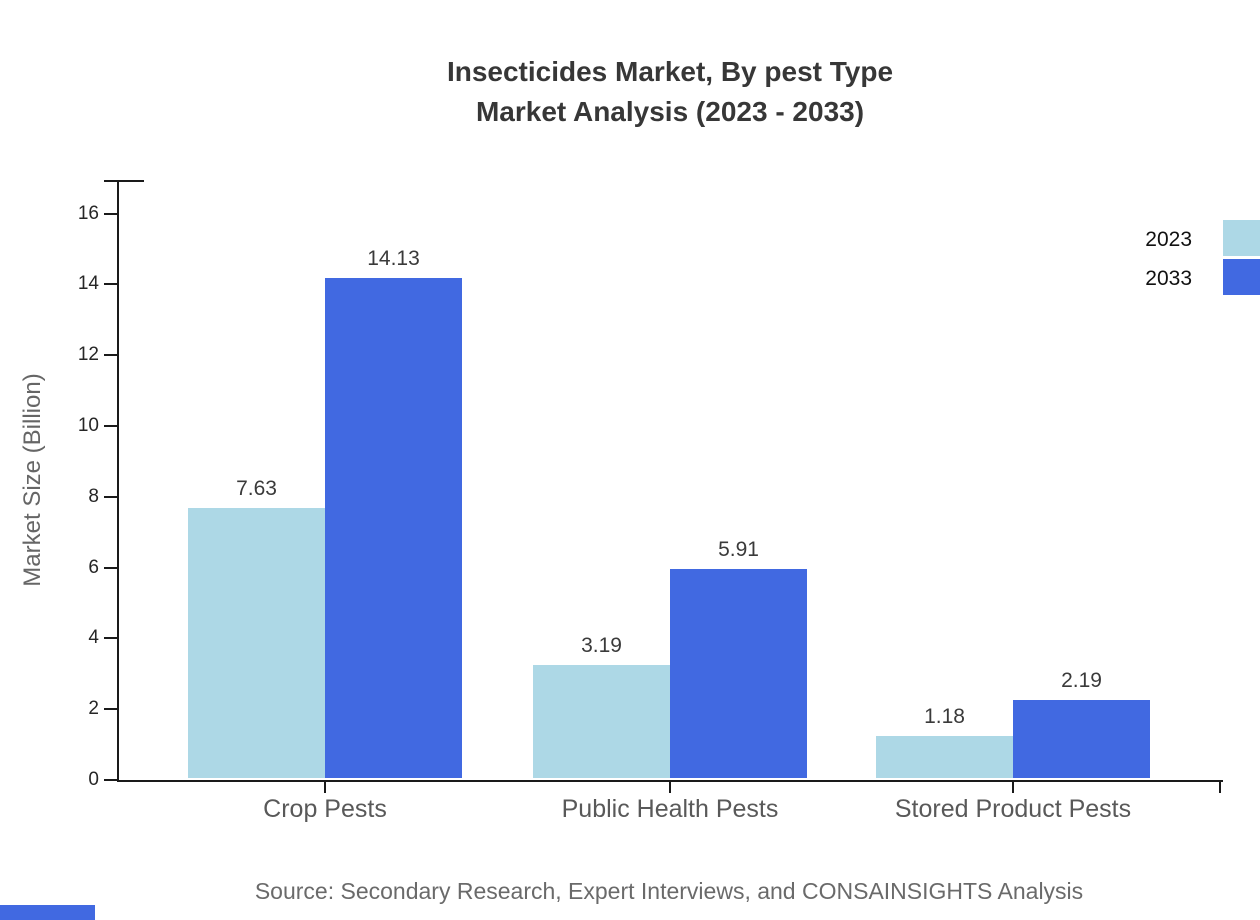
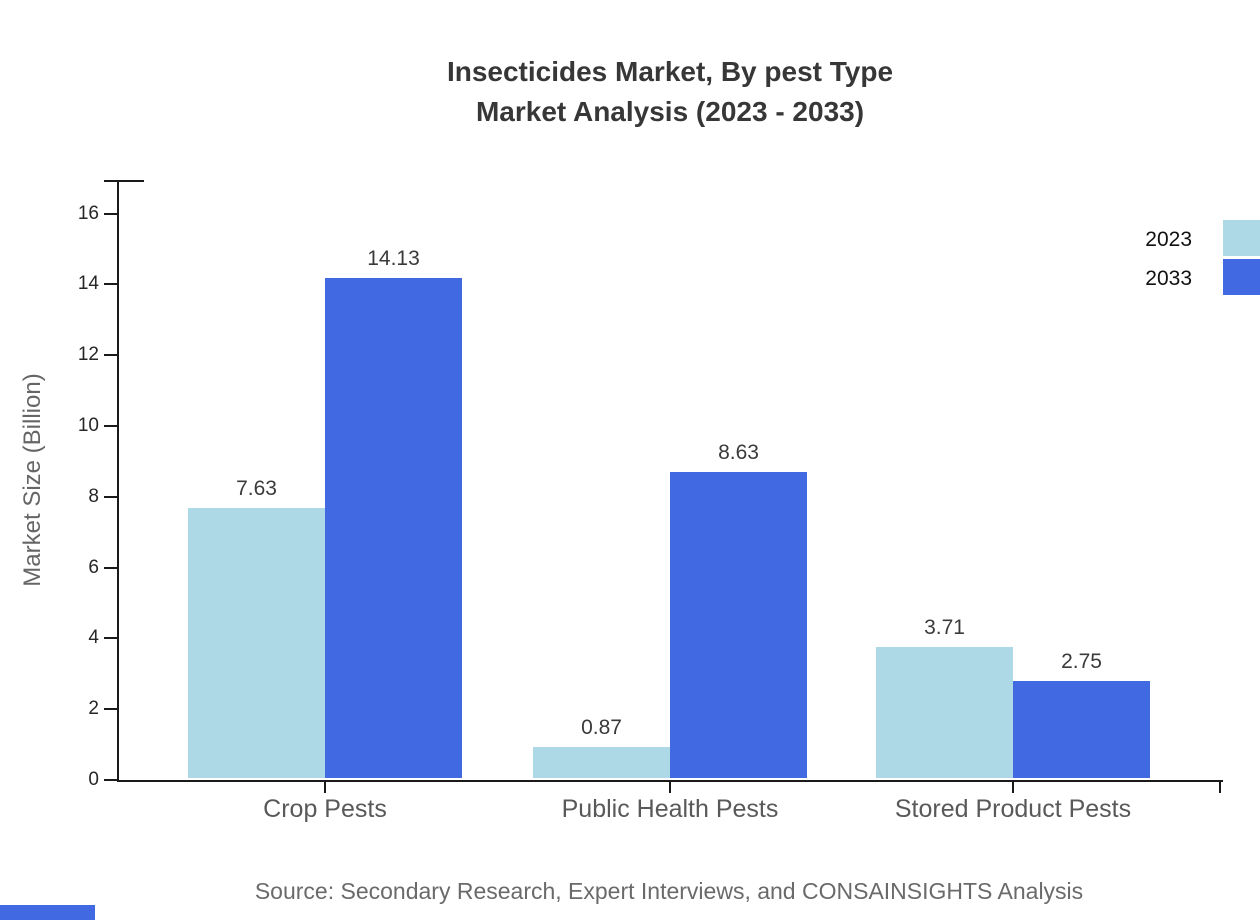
2023/Public Health Pests: 3.19 -> 0.87
2033/Public Health Pests: 5.91 -> 8.63
2023/Stored Product Pests: 1.18 -> 3.71
2033/Stored Product Pests: 2.19 -> 2.75
